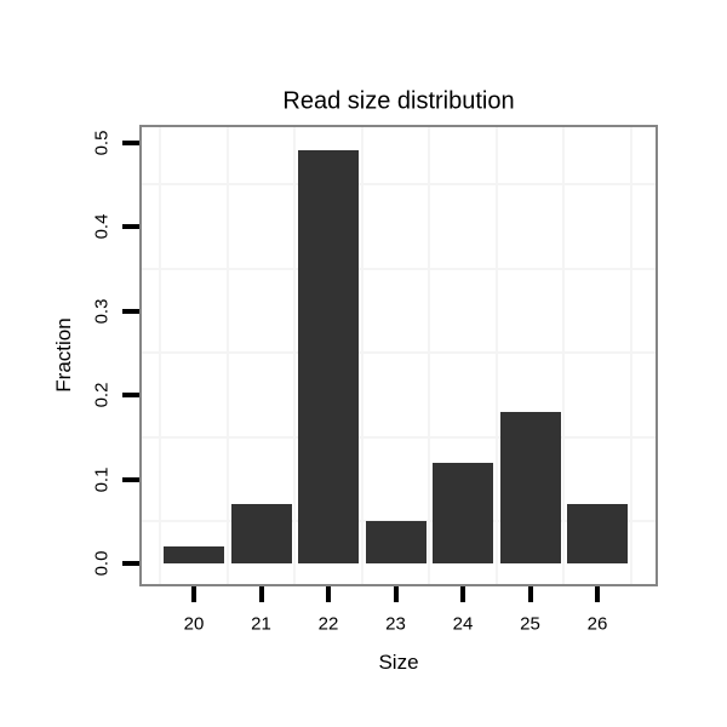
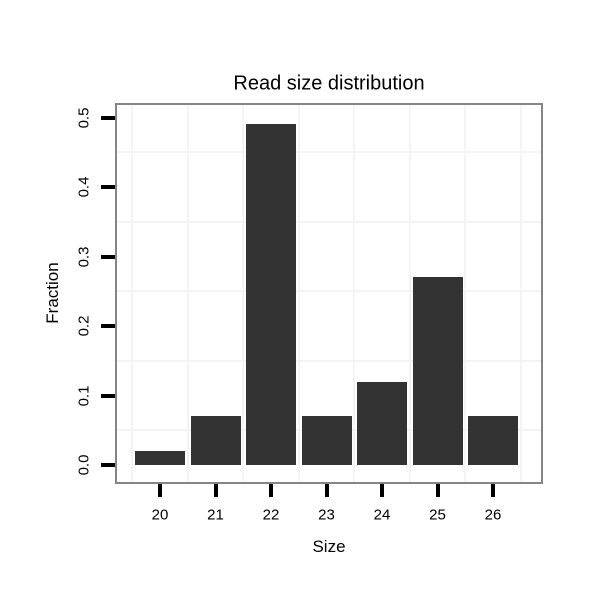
23: 0.05 -> 0.07
25: 0.18 -> 0.27
